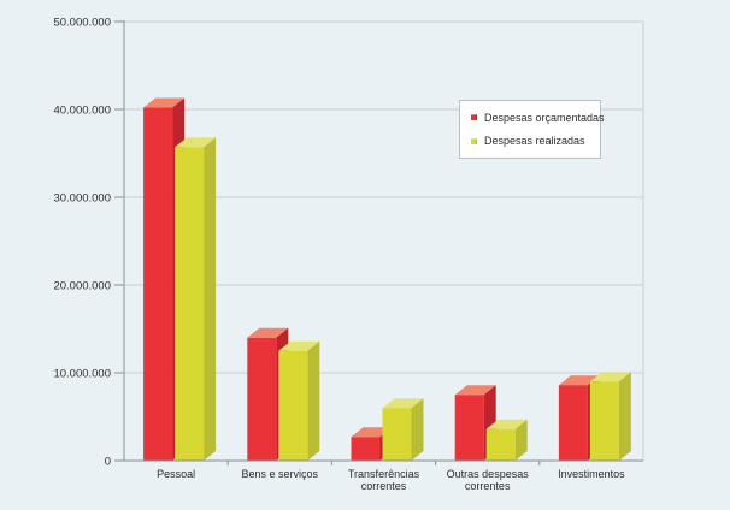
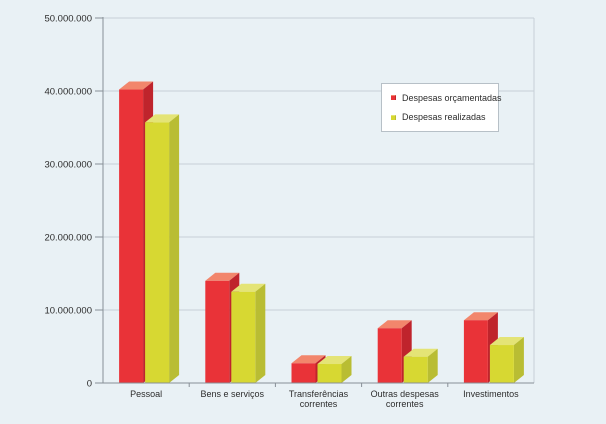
Despesas realizadas/Transferências correntes: 6000000 -> 3000000
Despesas realizadas/Investimentos: 9000000 -> 5000000
